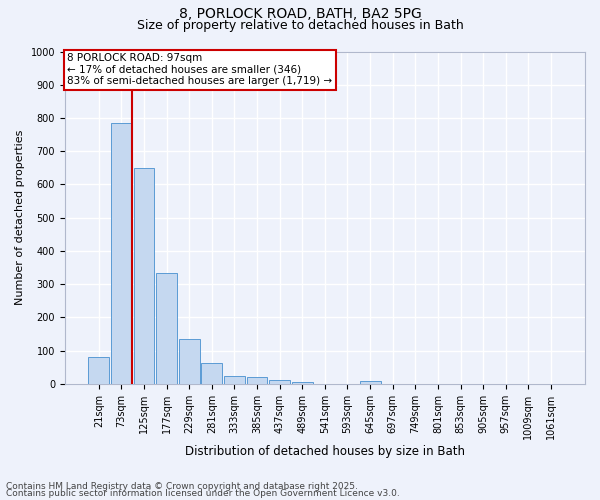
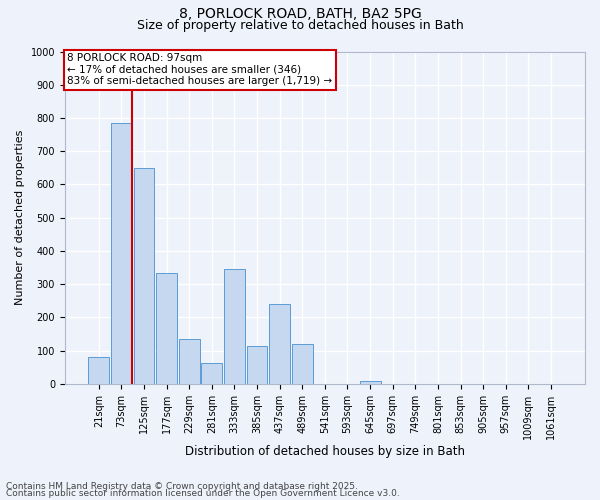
333sqm: 25 -> 345
385sqm: 20 -> 115
437sqm: 12 -> 240
489sqm: 7 -> 120
